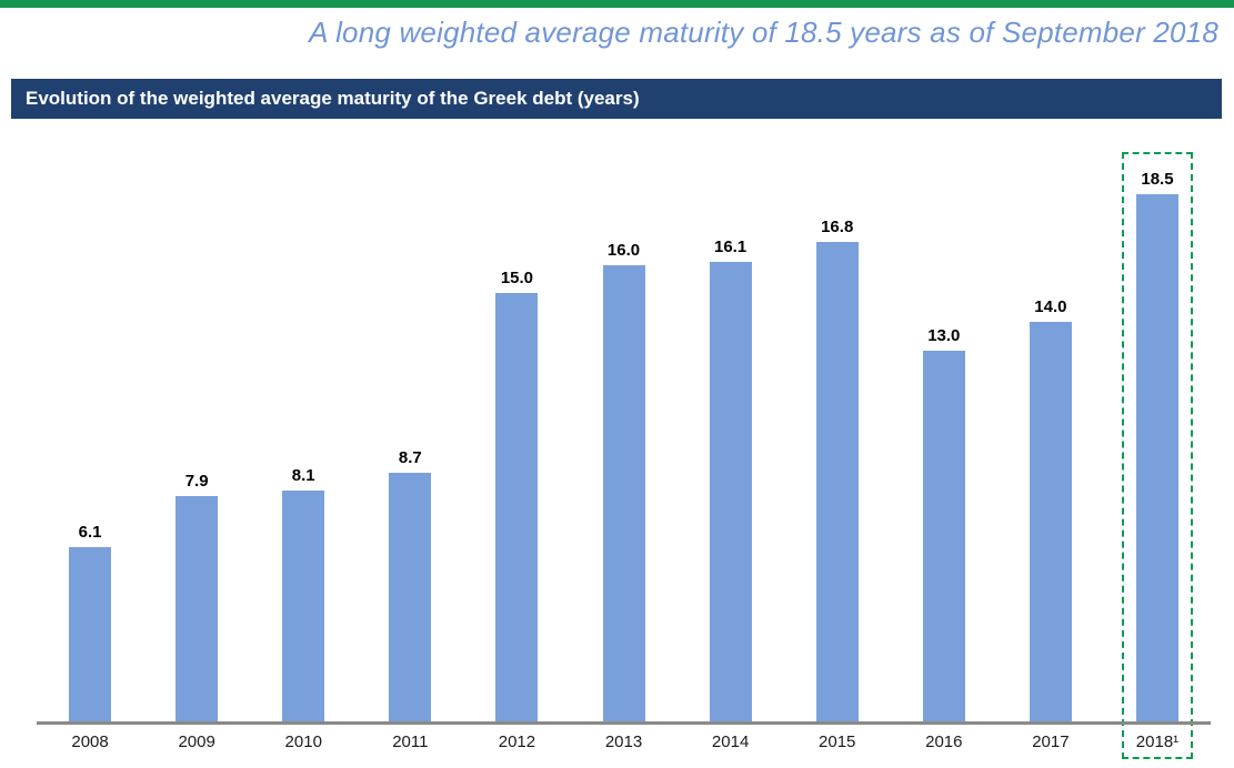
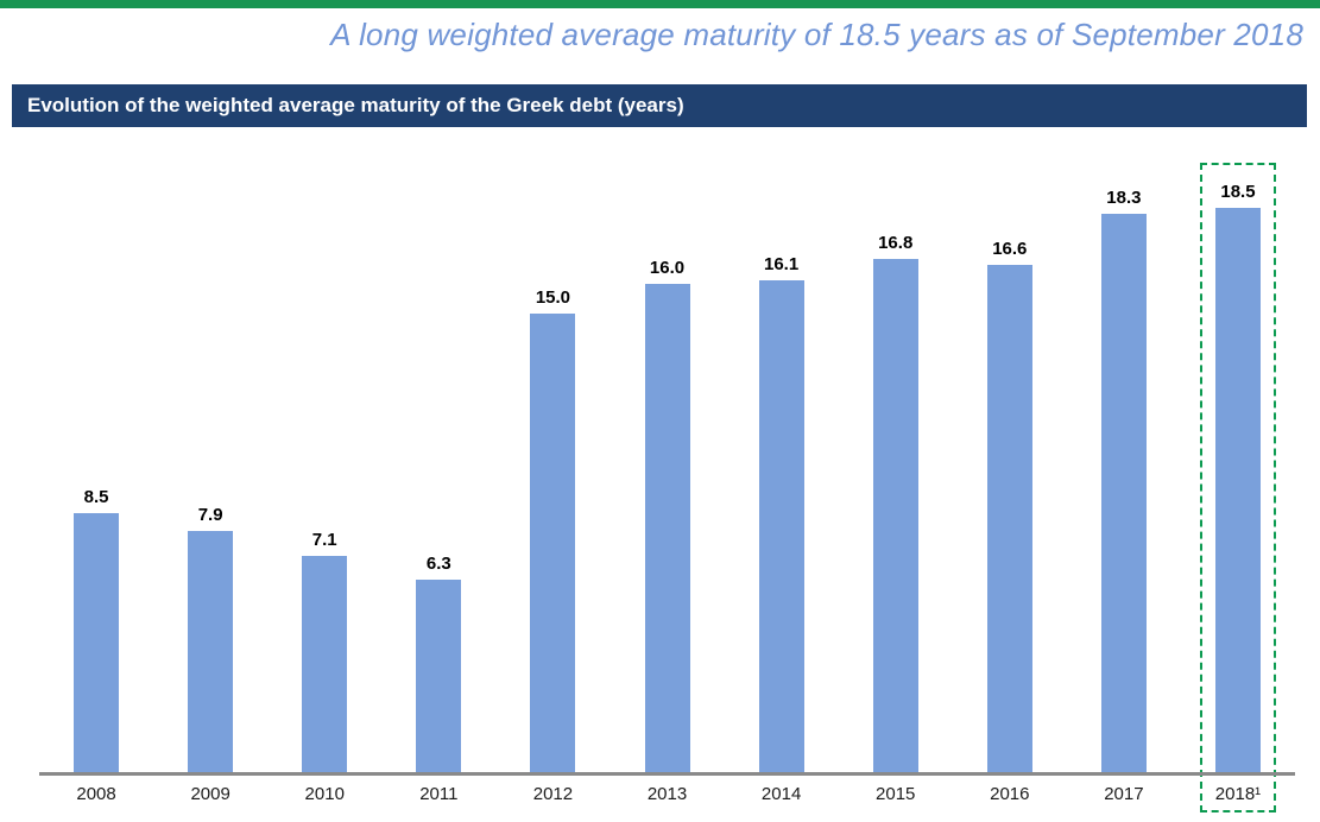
2008: 6.1 -> 8.5
2010: 8.1 -> 7.1
2011: 8.7 -> 6.3
2016: 13.0 -> 16.6
2017: 14.0 -> 18.3
